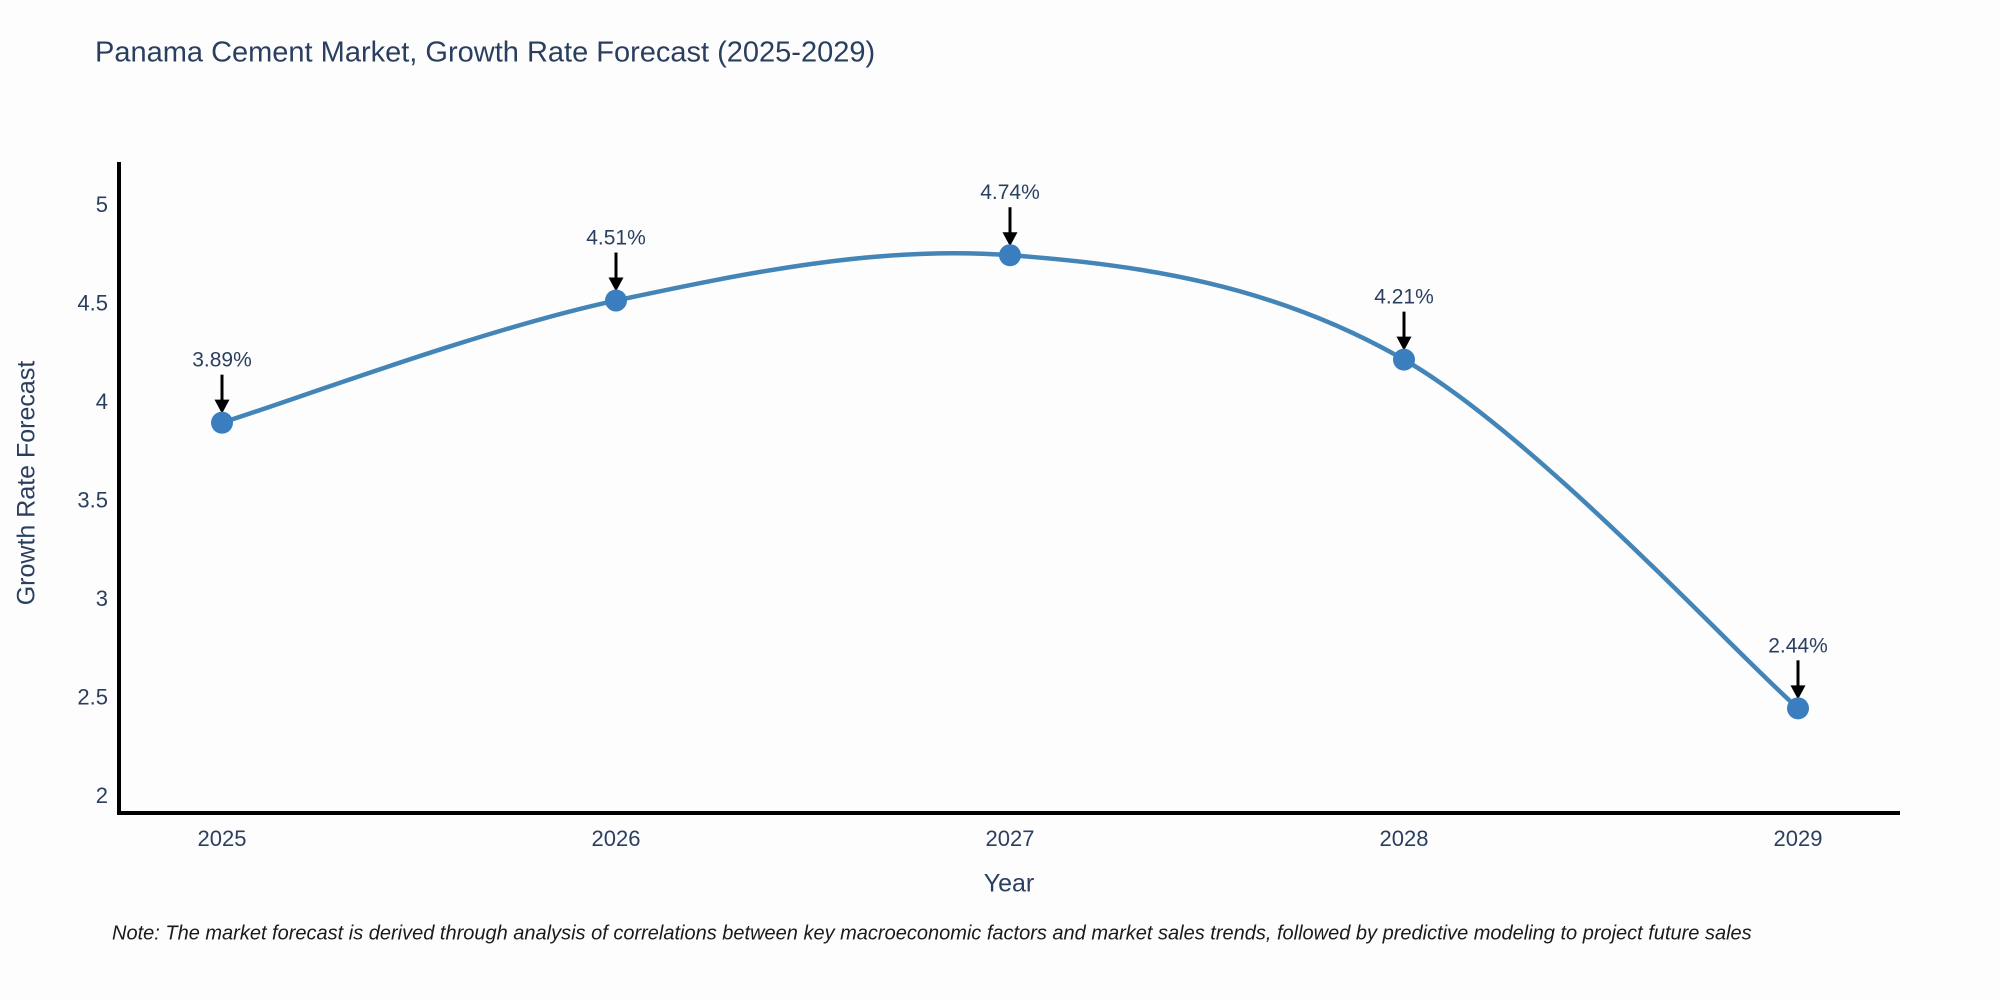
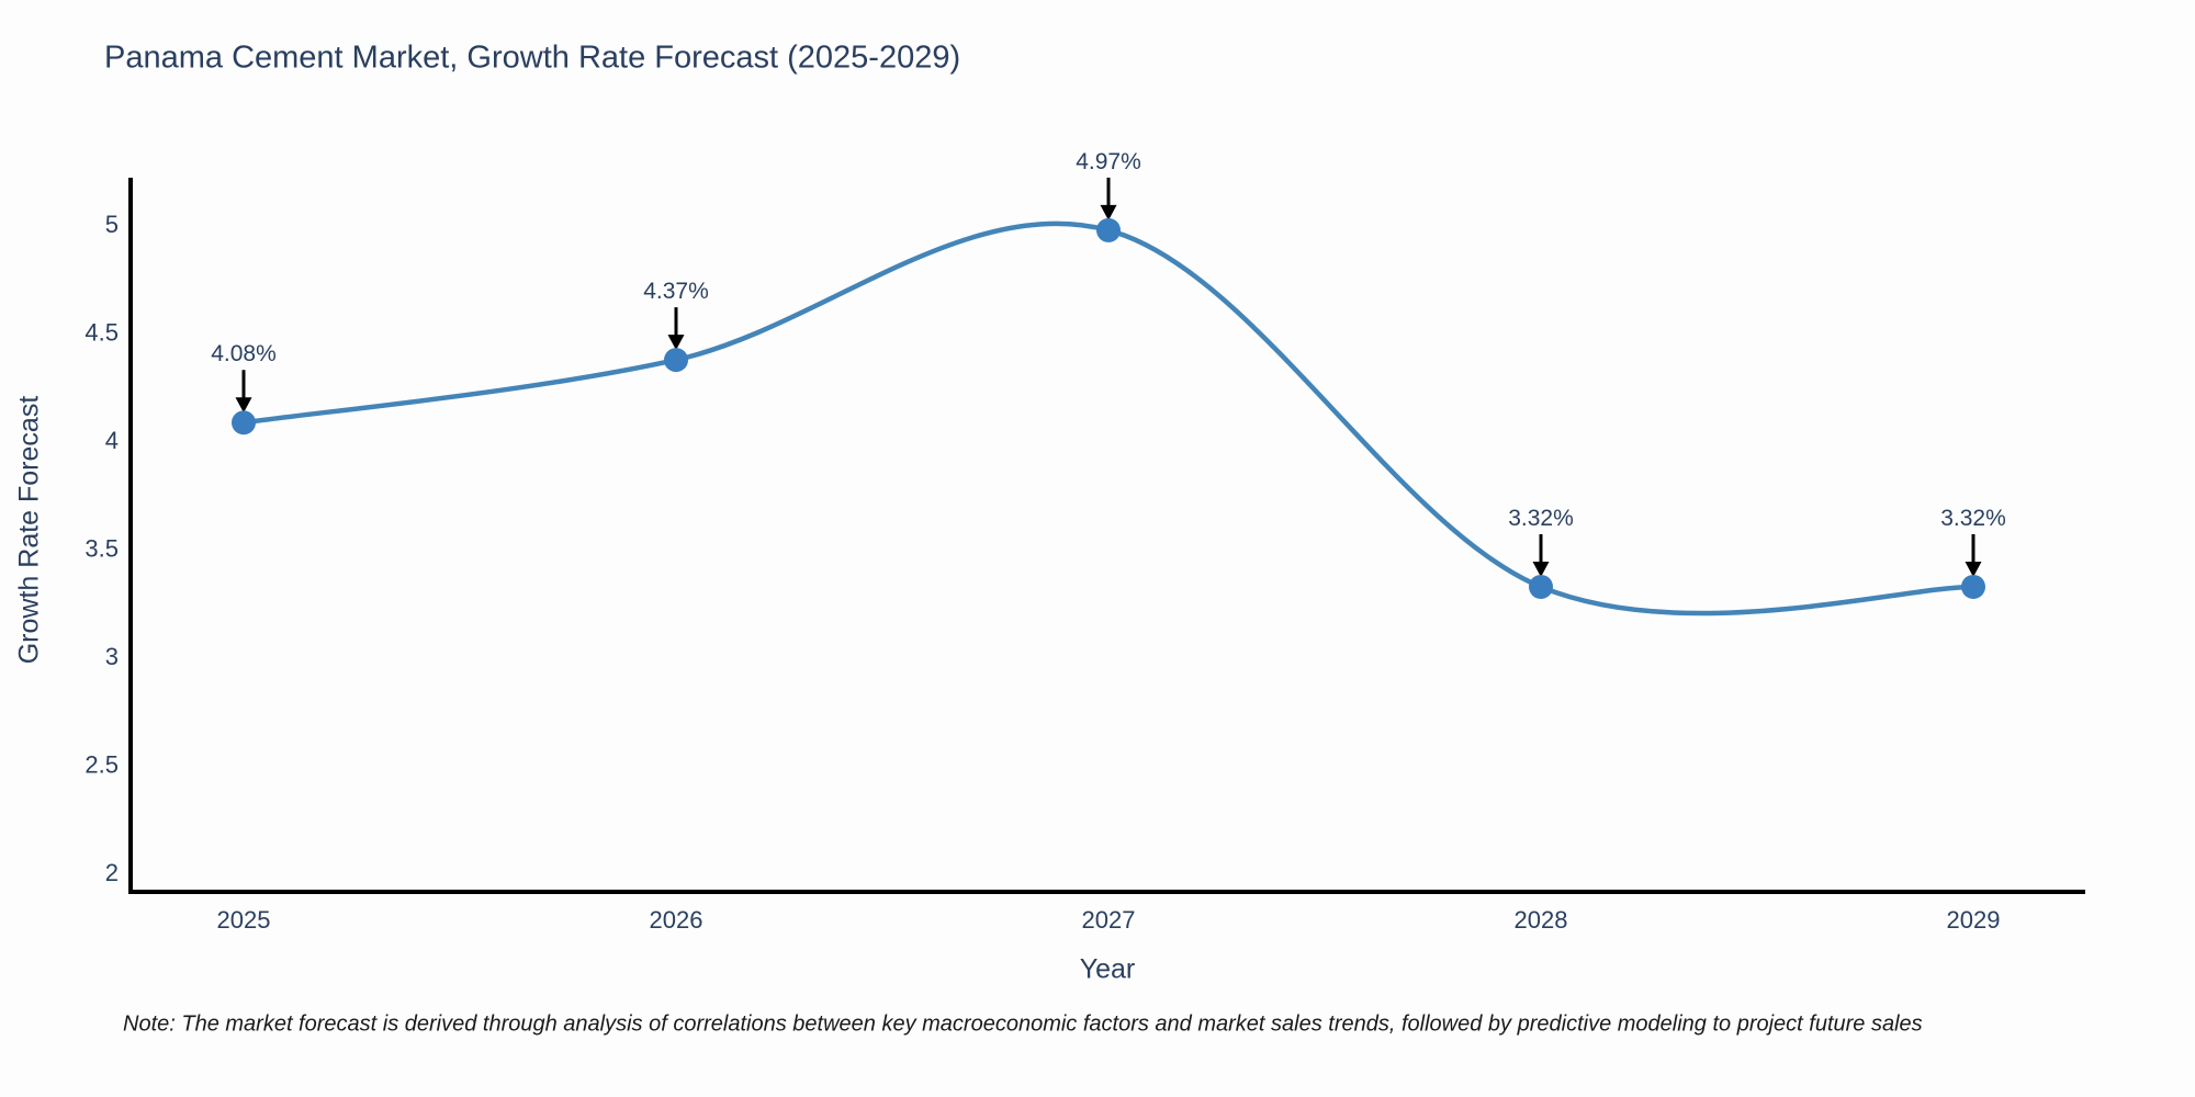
2025: 3.89% -> 4.08%
2026: 4.51% -> 4.37%
2027: 4.74% -> 4.97%
2028: 4.21% -> 3.32%
2029: 2.44% -> 3.32%
